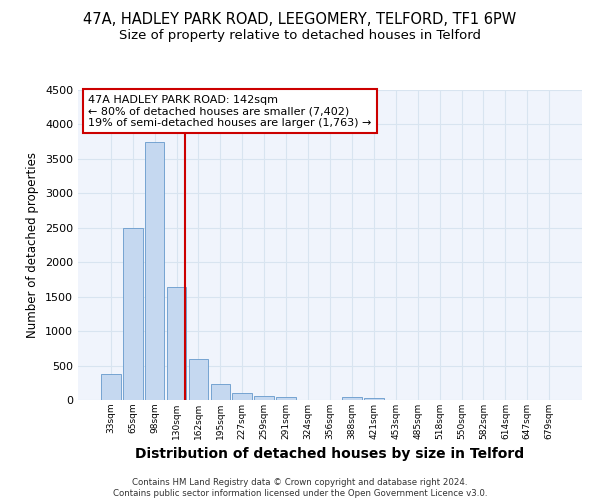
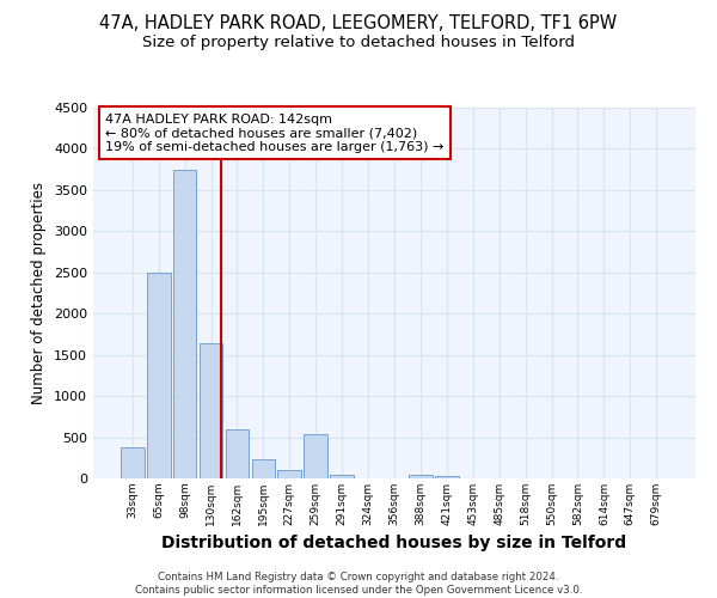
259sqm: 60 -> 540
